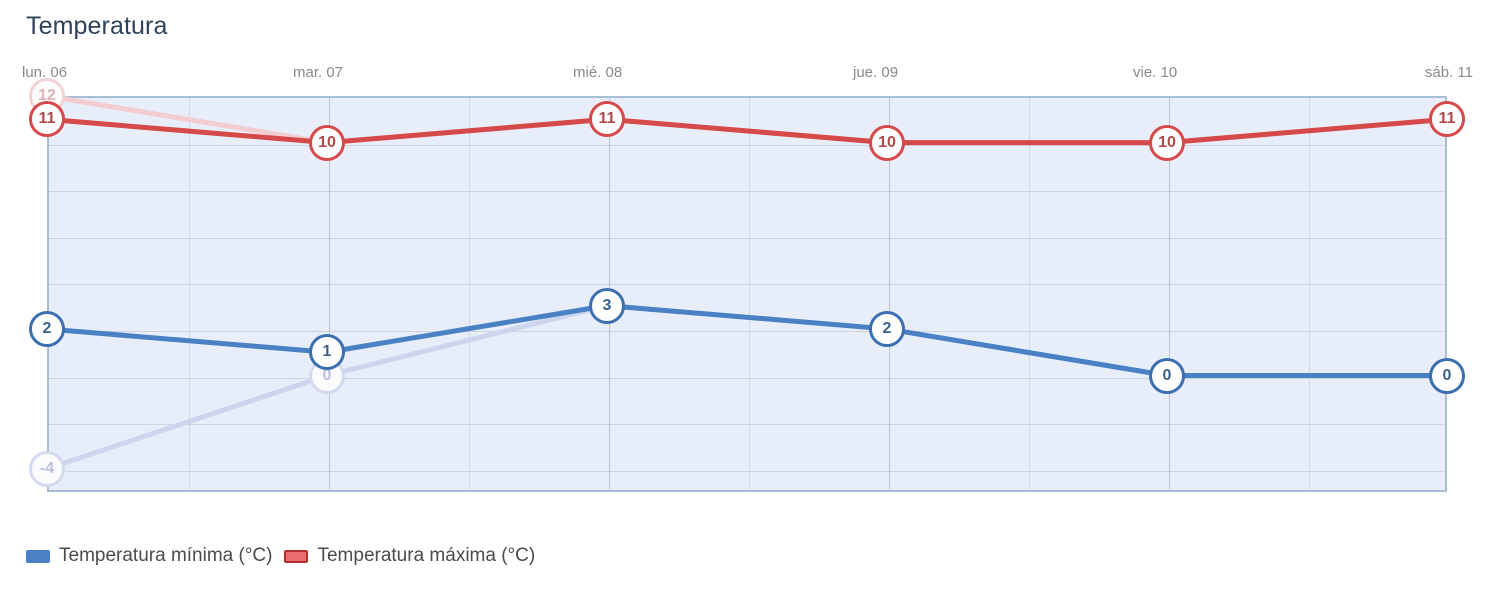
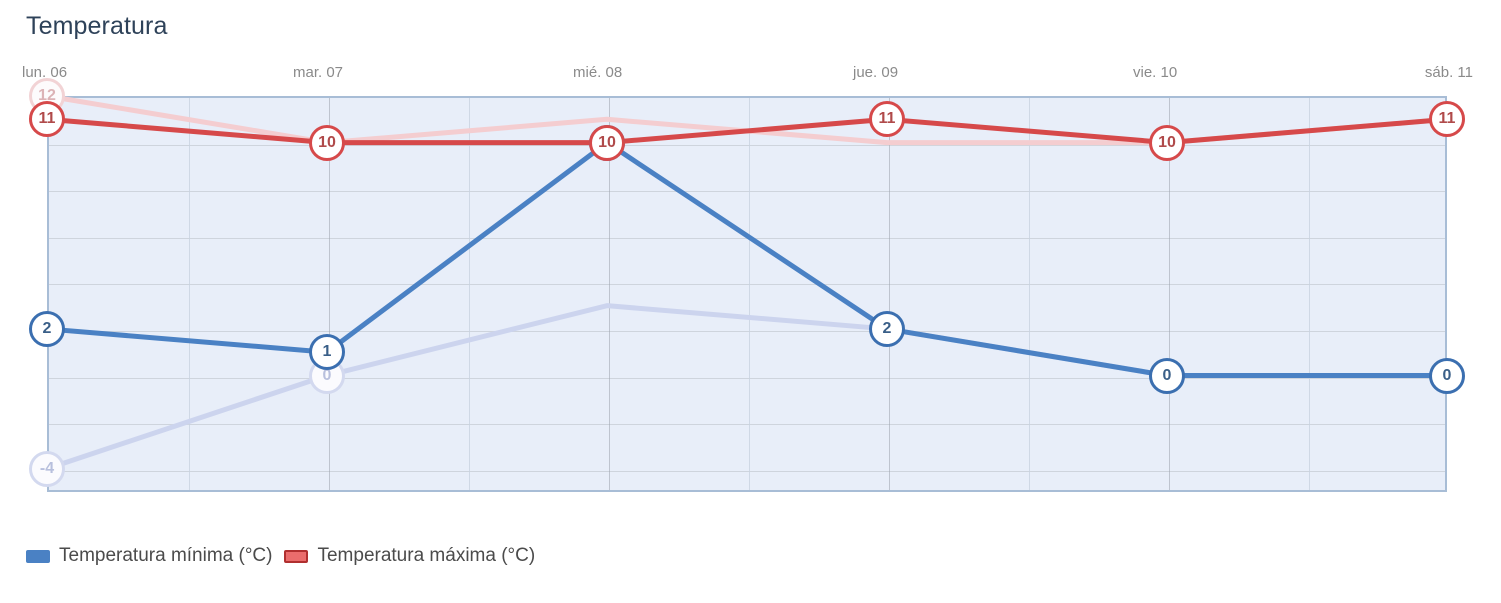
Temperatura mínima (°C)/mié. 08: 3 -> 10
Temperatura máxima (°C)/mié. 08: 11 -> 10
Temperatura máxima (°C)/jue. 09: 10 -> 11
